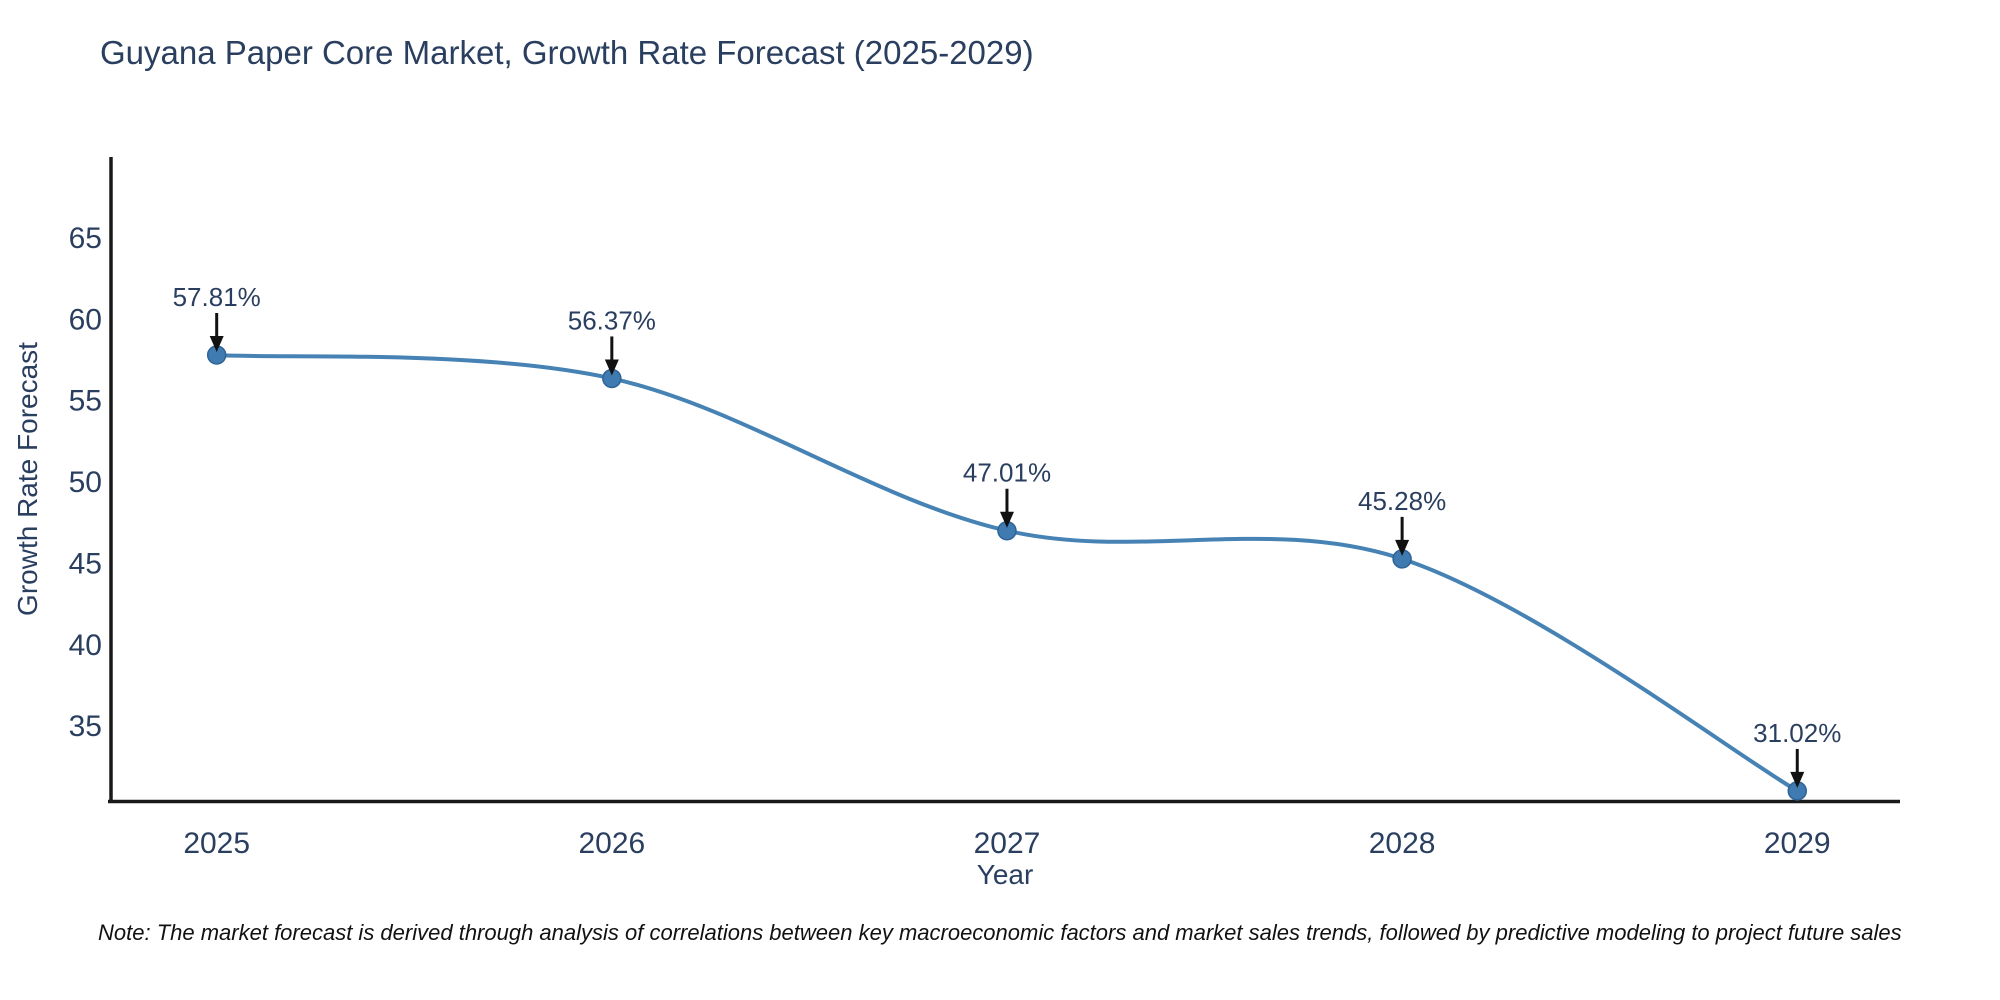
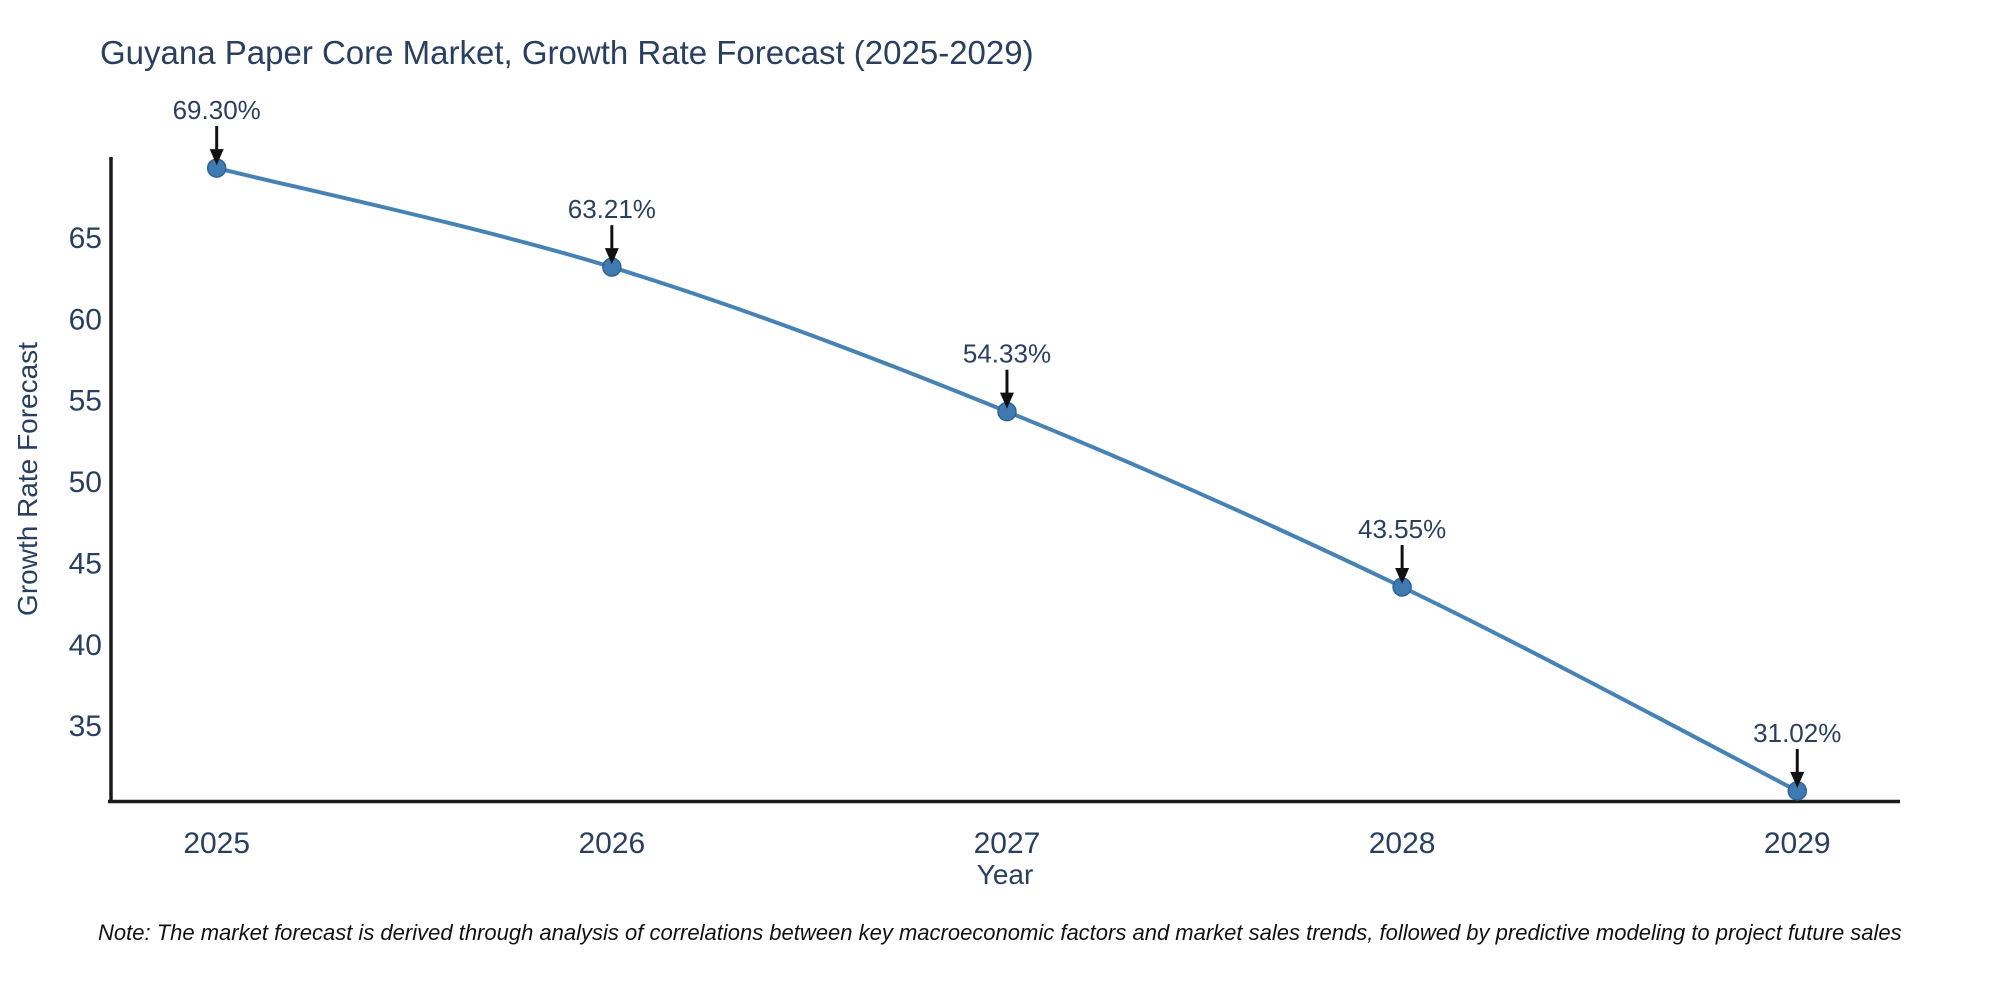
2025: 57.81% -> 69.30%
2026: 56.37% -> 63.21%
2027: 47.01% -> 54.33%
2028: 45.28% -> 43.55%
